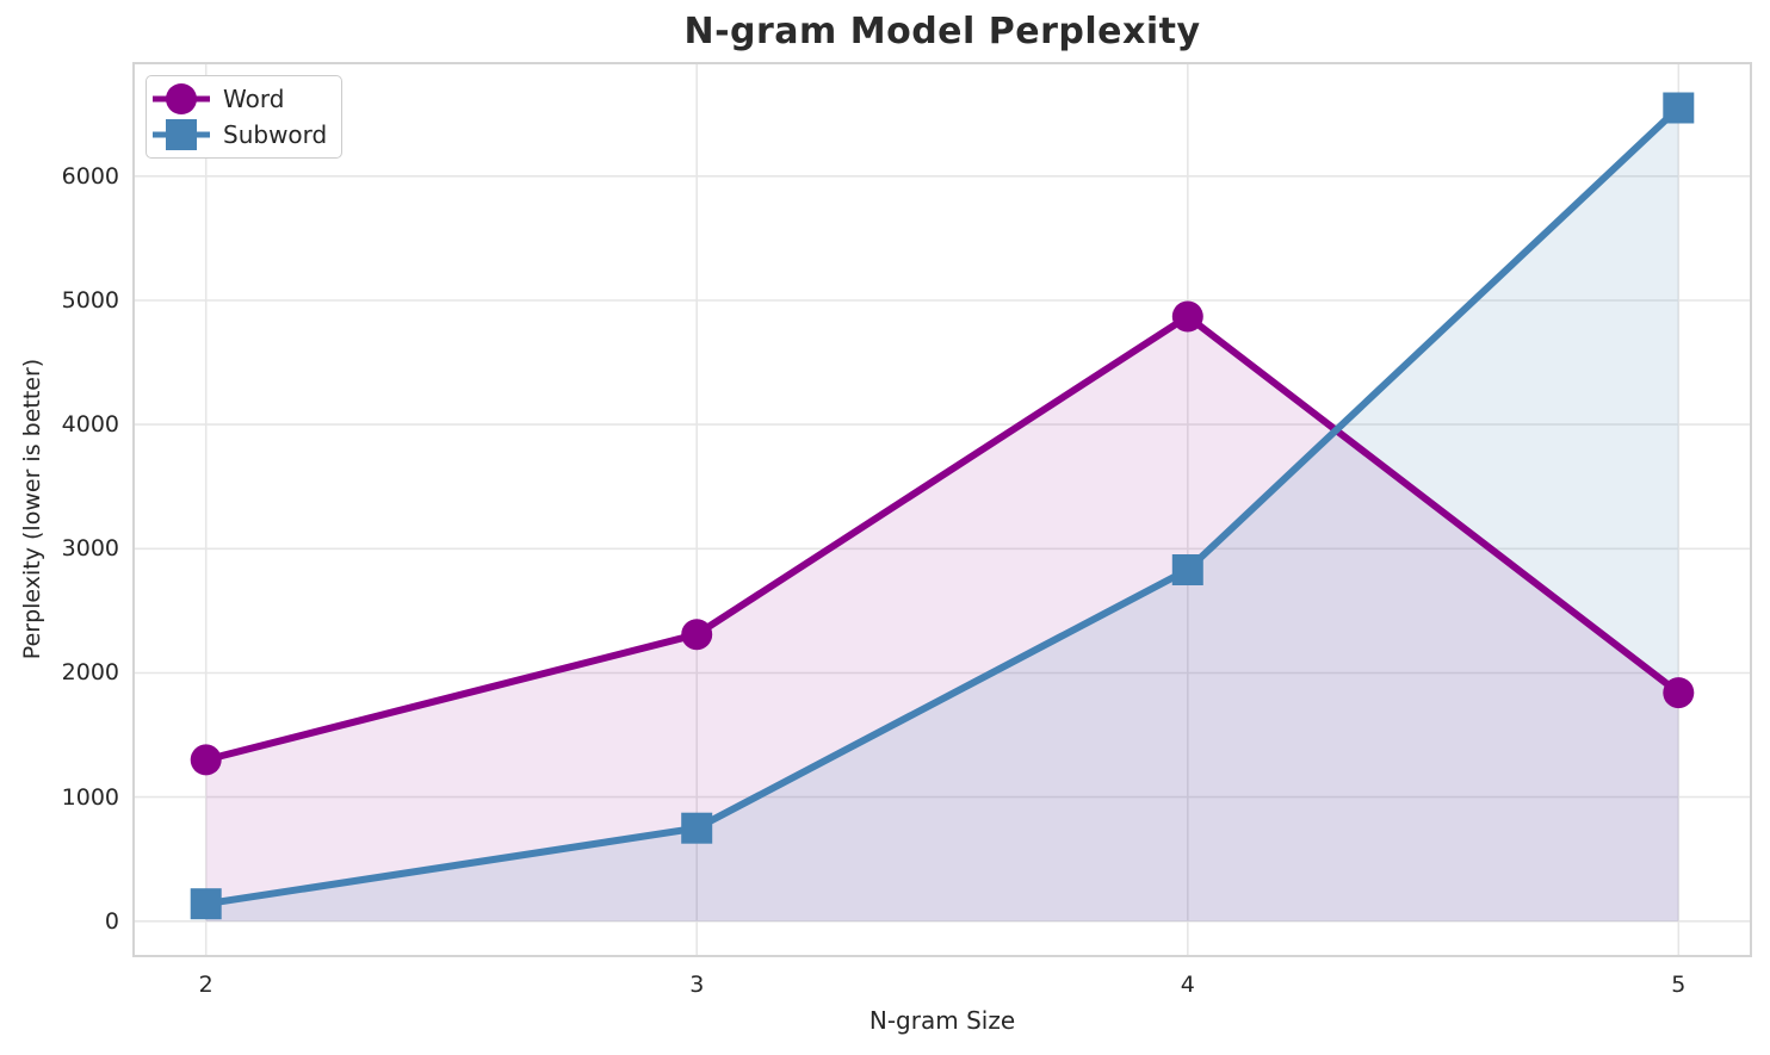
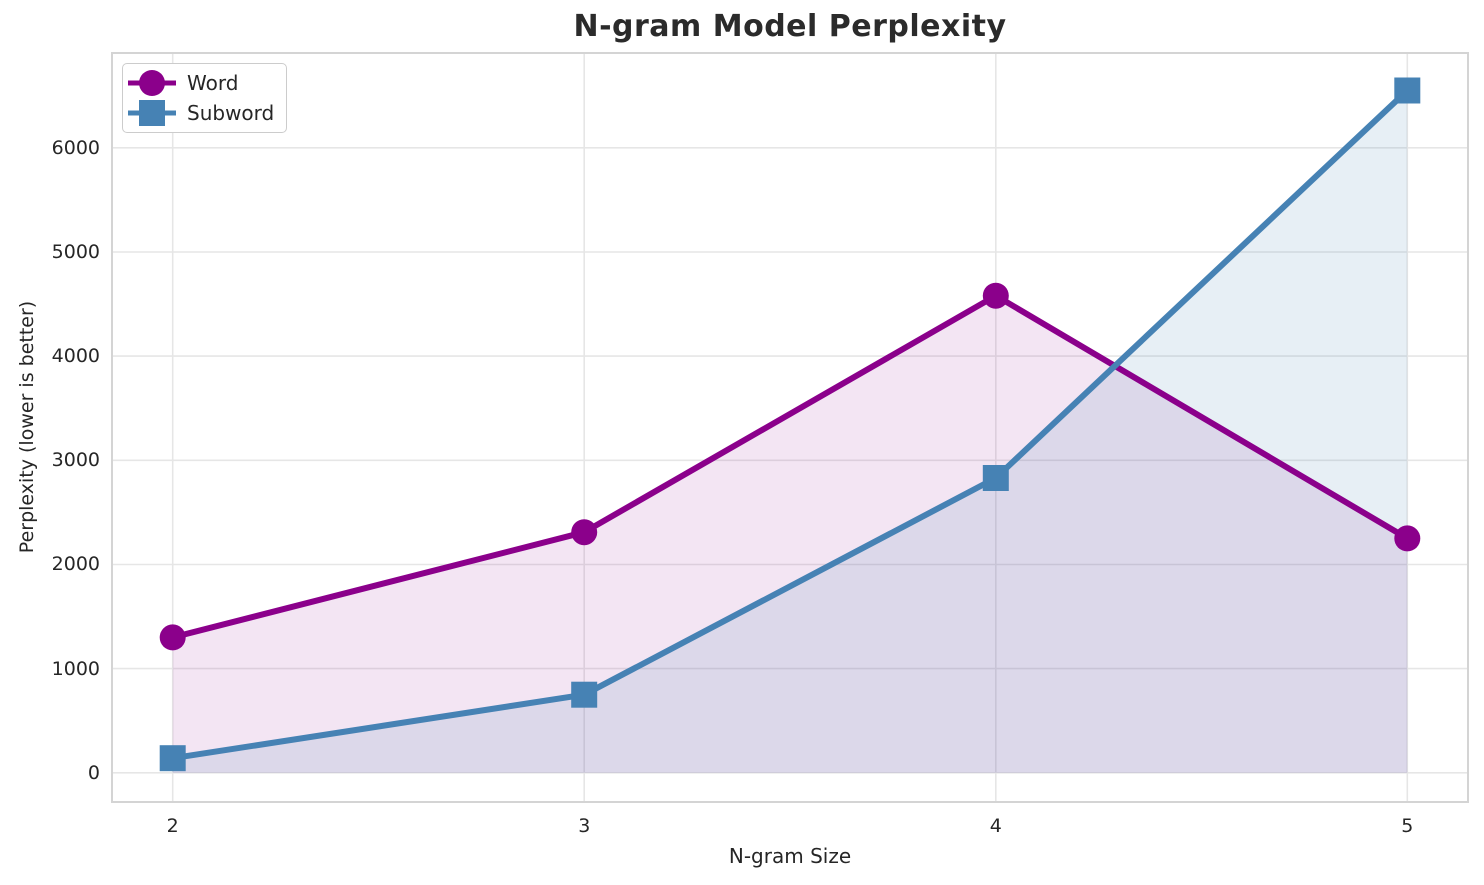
Word/4: 4870 -> 4580
Word/5: 1840 -> 2250
